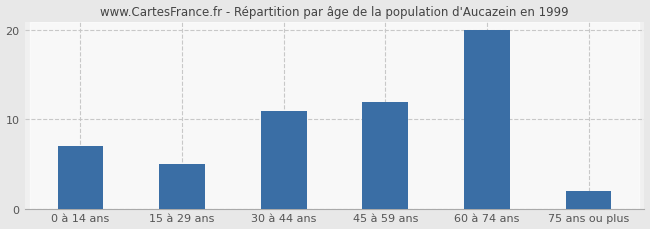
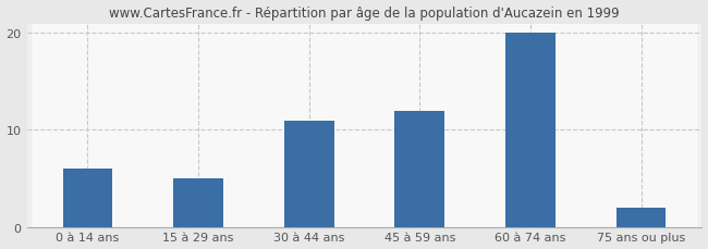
0 à 14 ans: 7 -> 6
